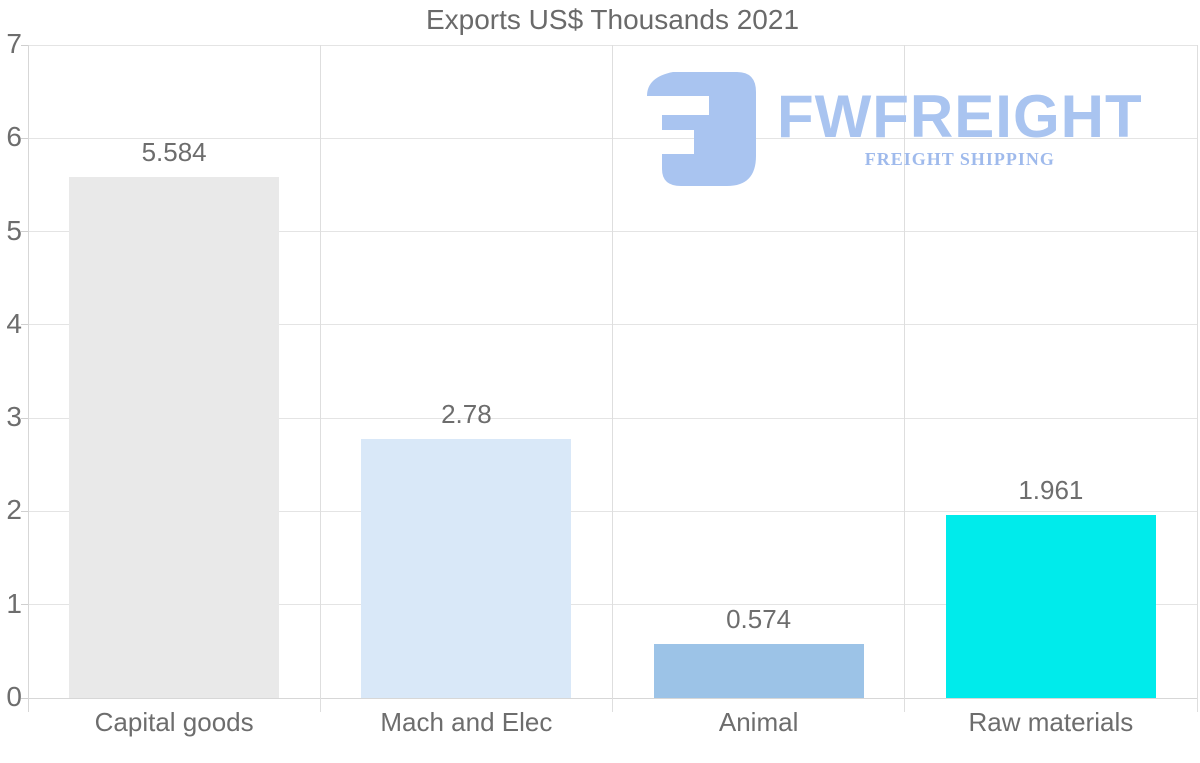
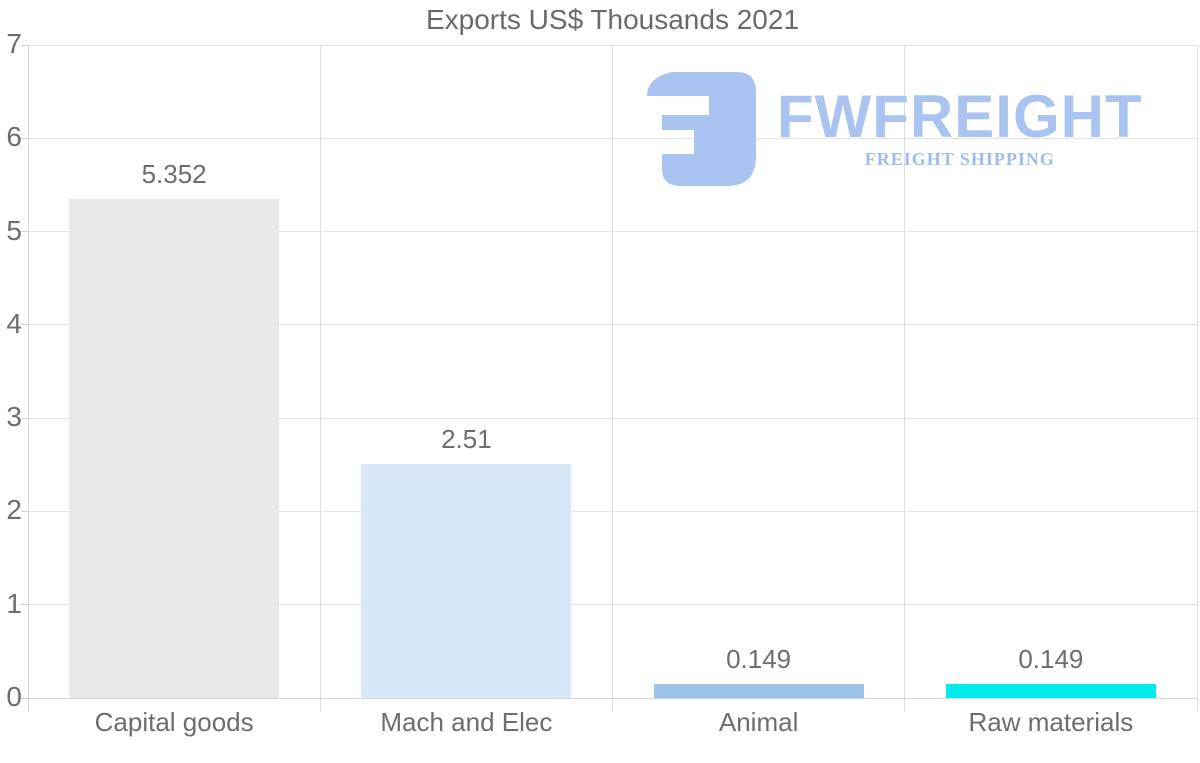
Capital goods: 5.584 -> 5.352
Mach and Elec: 2.78 -> 2.51
Animal: 0.574 -> 0.149
Raw materials: 1.961 -> 0.149
